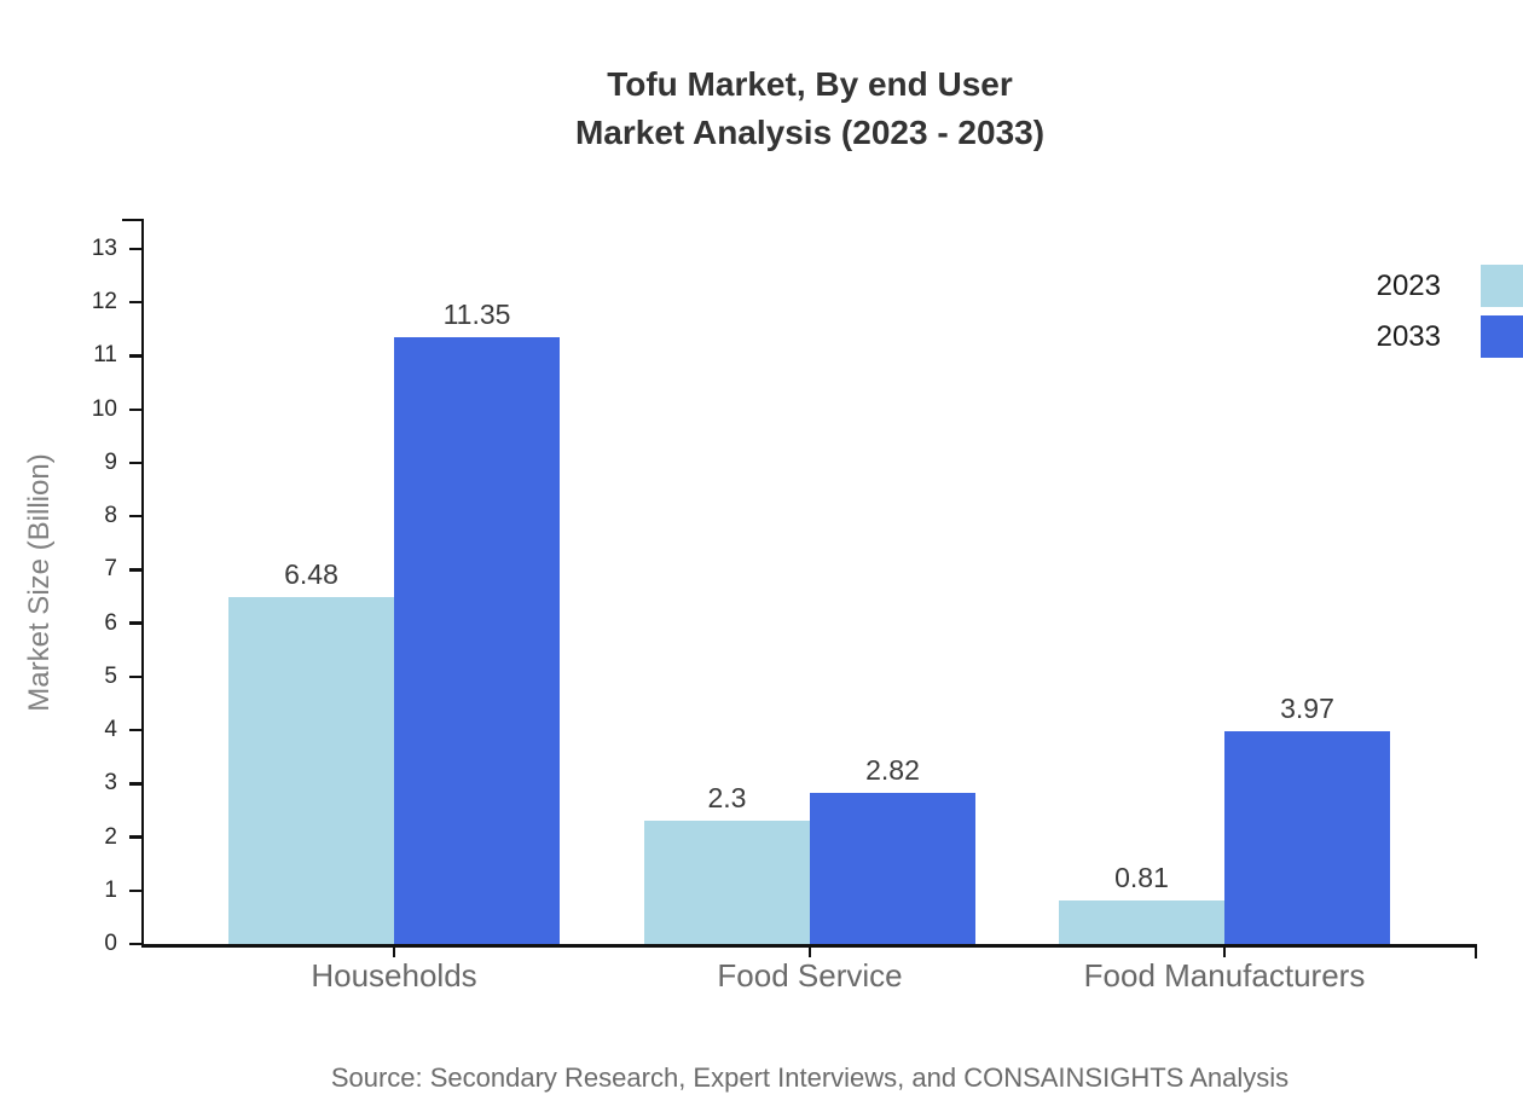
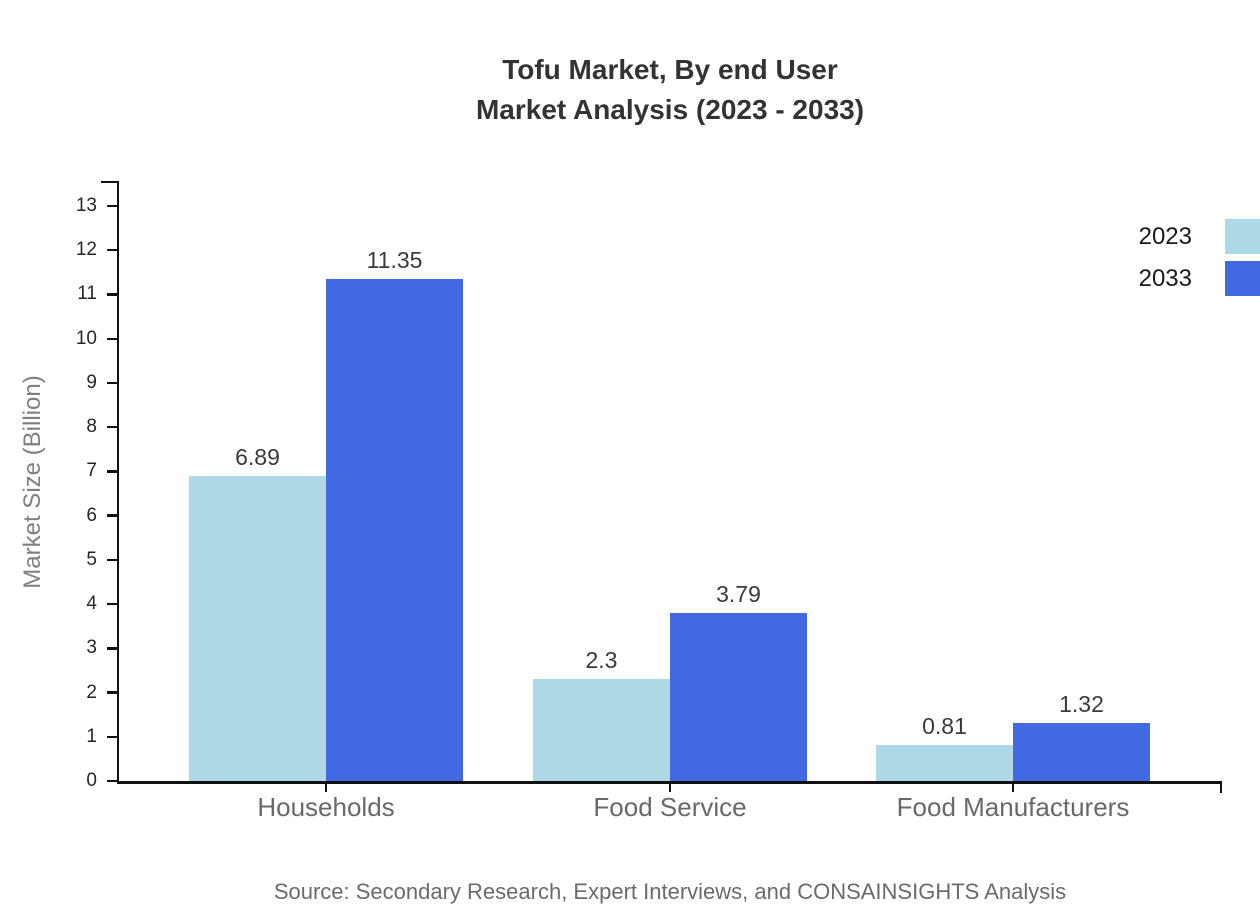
2023/Households: 6.48 -> 6.89
2033/Food Service: 2.82 -> 3.79
2033/Food Manufacturers: 3.97 -> 1.32
